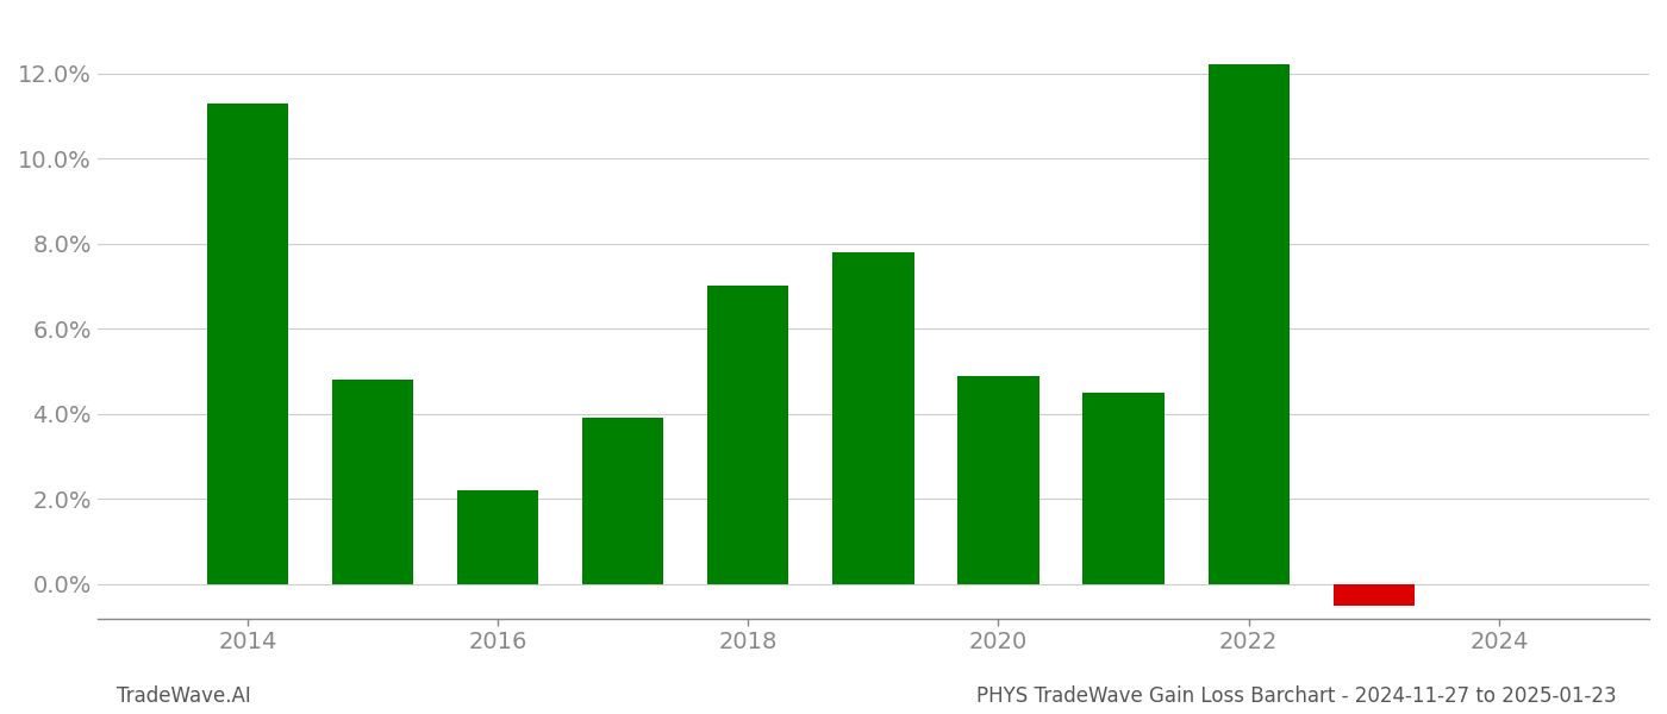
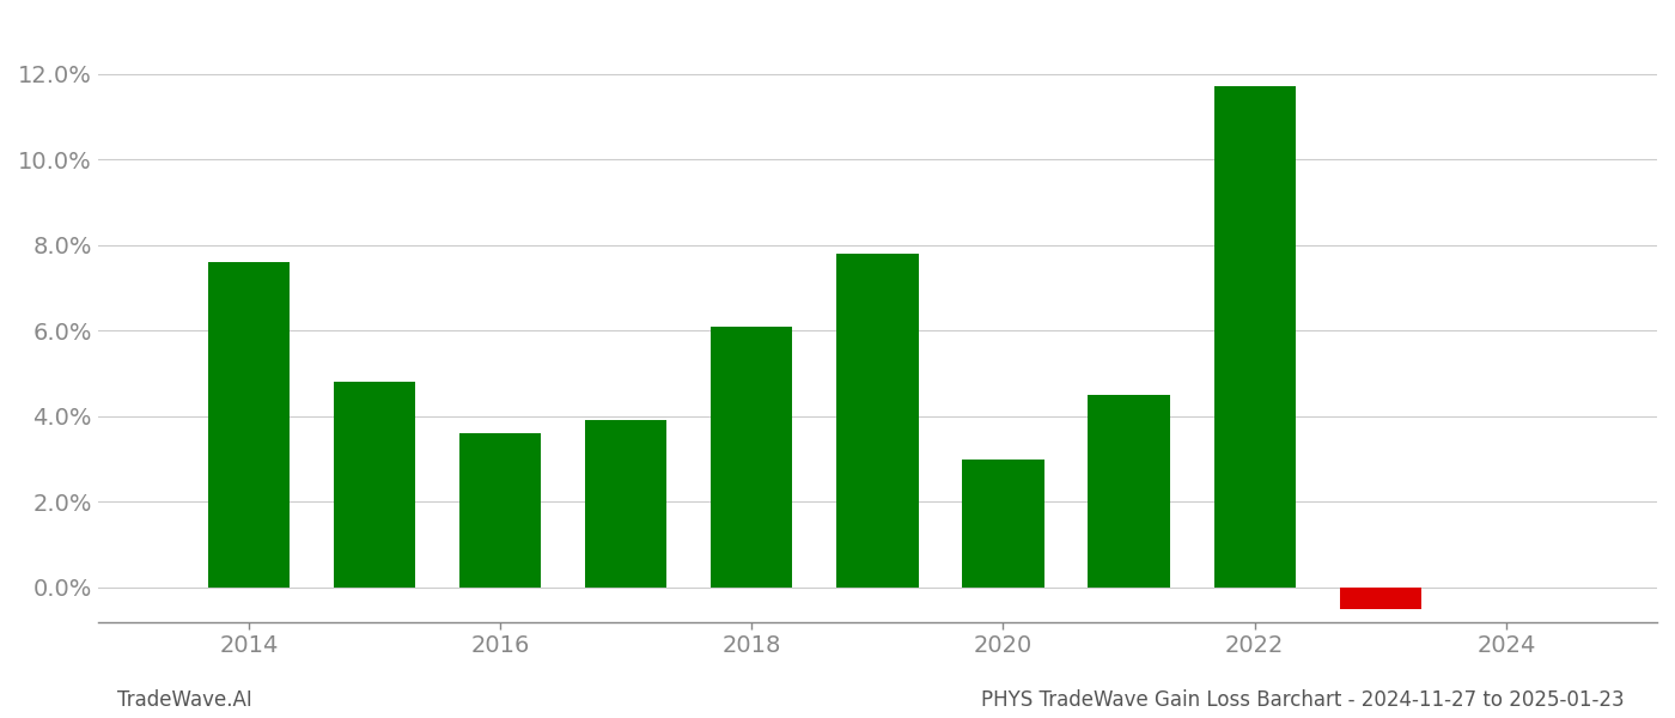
2014: 11.3% -> 7.6%
2016: 2.2% -> 3.6%
2018: 7.0% -> 6.1%
2020: 4.9% -> 3.0%
2022: 12.2% -> 11.7%
